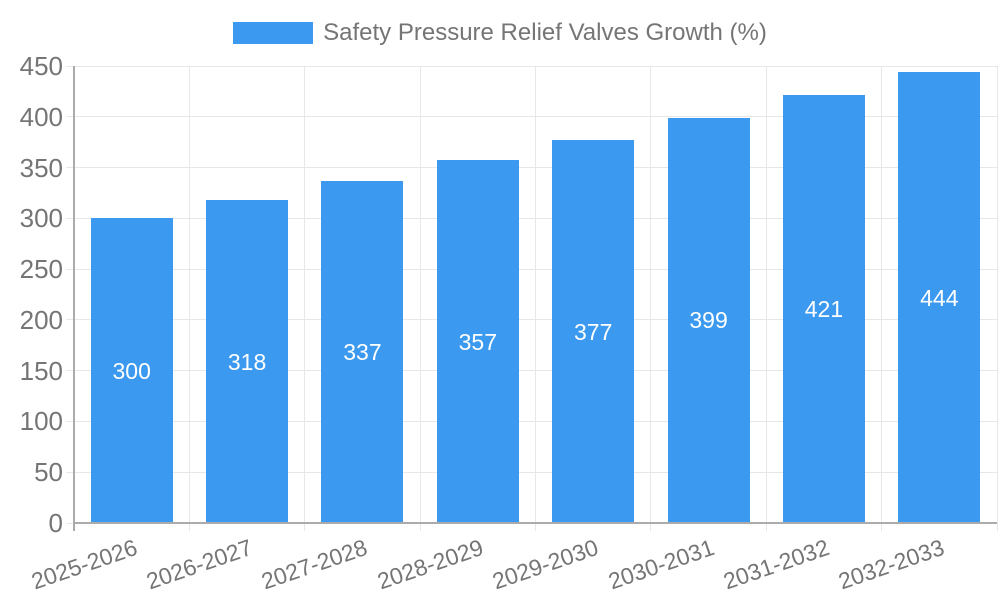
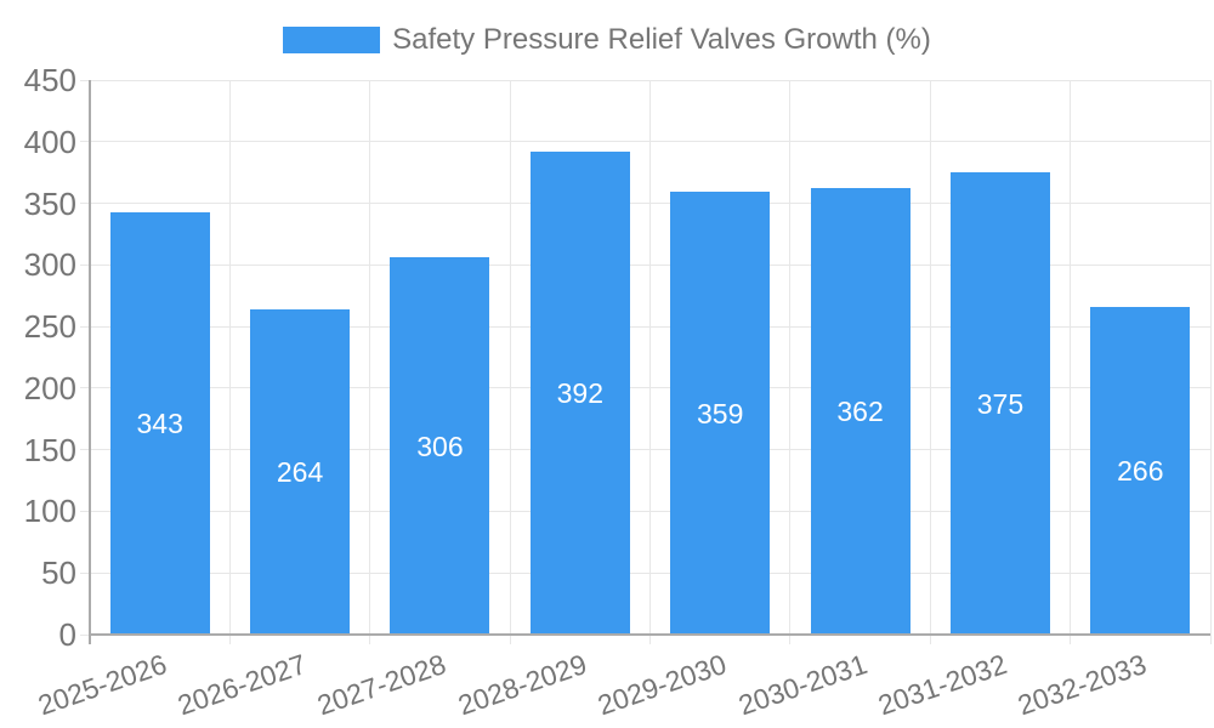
2025-2026: 300 -> 343
2026-2027: 318 -> 264
2027-2028: 337 -> 306
2028-2029: 357 -> 392
2029-2030: 377 -> 359
2030-2031: 399 -> 362
2031-2032: 421 -> 375
2032-2033: 444 -> 266
